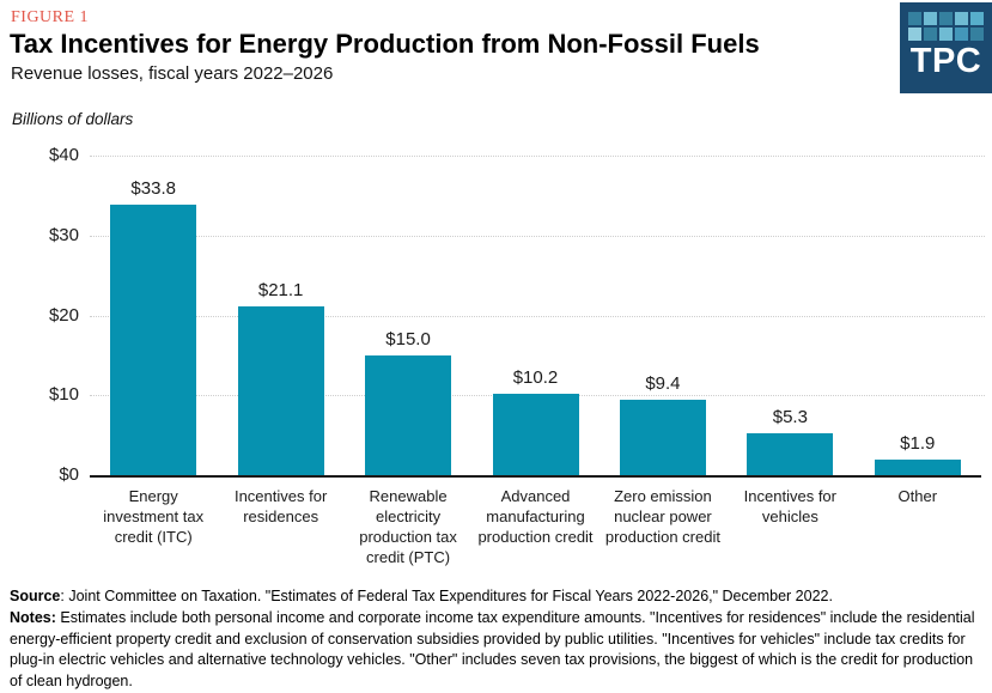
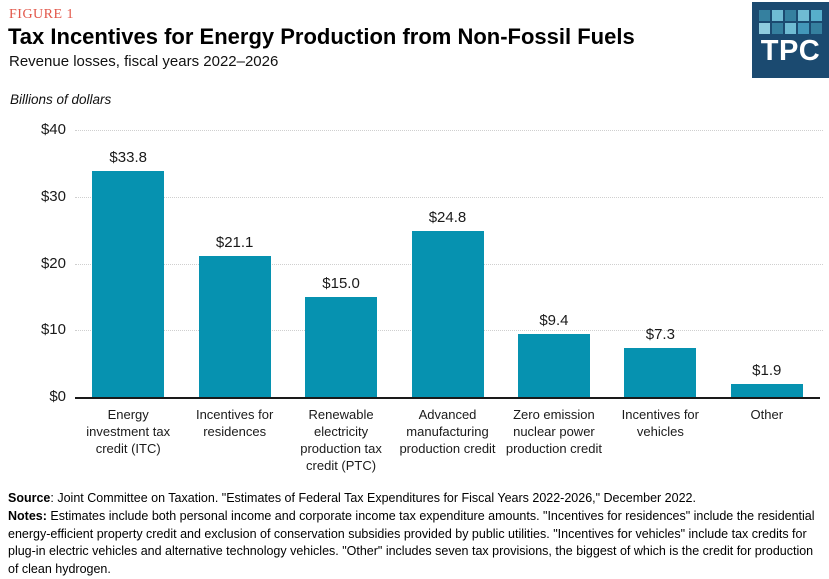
Advanced manufacturing production credit: $10.2 -> $24.8
Incentives for vehicles: $5.3 -> $7.3
